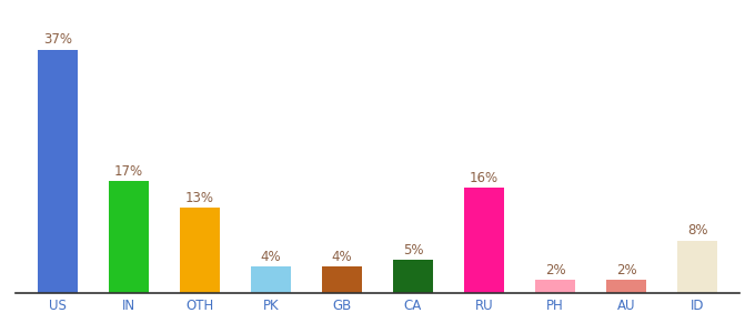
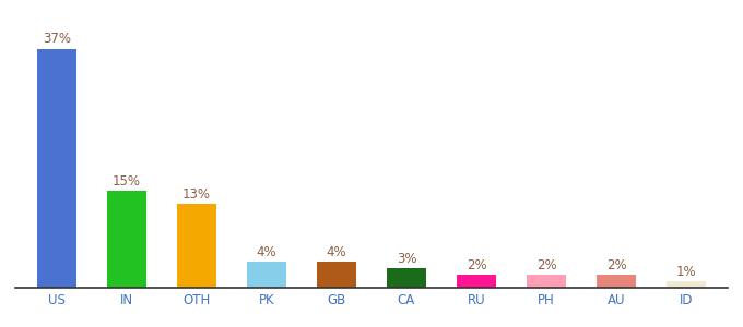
IN: 17% -> 15%
CA: 5% -> 3%
RU: 16% -> 2%
ID: 8% -> 1%
